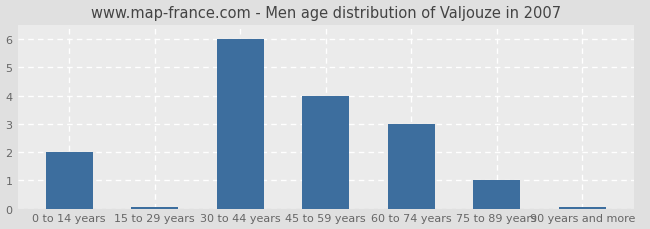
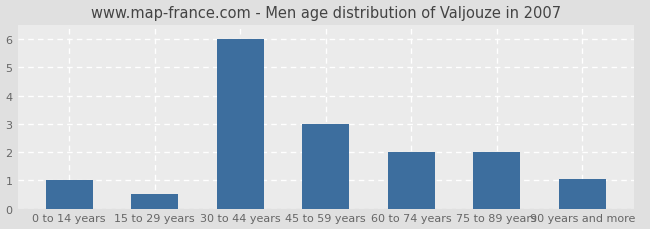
0 to 14 years: 2.00 -> 1.00
15 to 29 years: 0.07 -> 0.50
45 to 59 years: 4.00 -> 3.00
60 to 74 years: 3.00 -> 2.00
75 to 89 years: 1.00 -> 2.00
90 years and more: 0.07 -> 1.05
